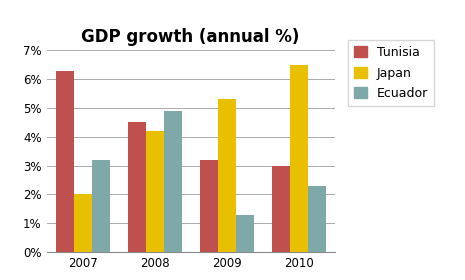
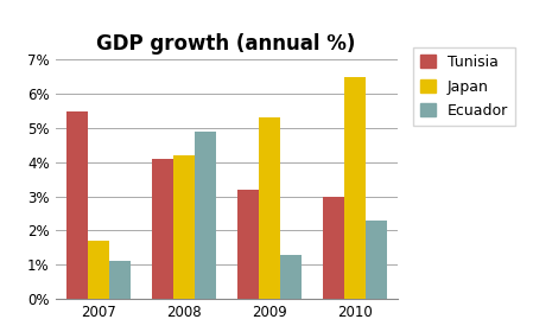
Tunisia/2007: 6.3% -> 5.5%
Japan/2007: 2.0% -> 1.7%
Ecuador/2007: 3.2% -> 1.1%
Tunisia/2008: 4.5% -> 4.1%
